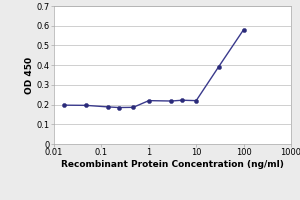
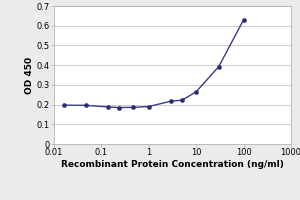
1: 0.22 -> 0.19
10: 0.22 -> 0.27
100: 0.58 -> 0.63
